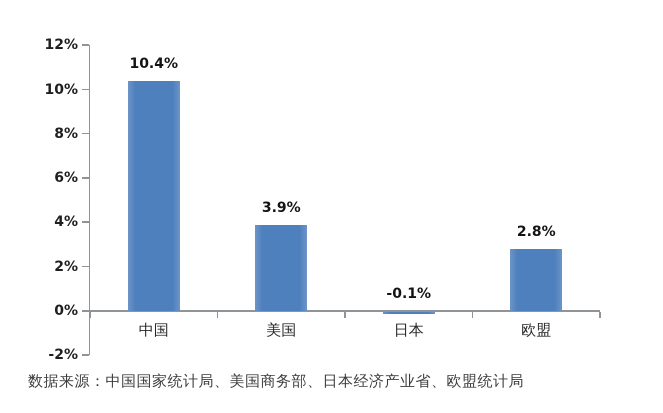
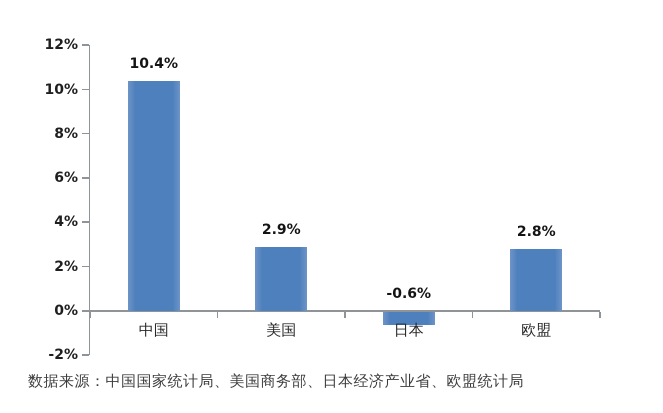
美国: 3.9% -> 2.9%
日本: -0.1% -> -0.6%
